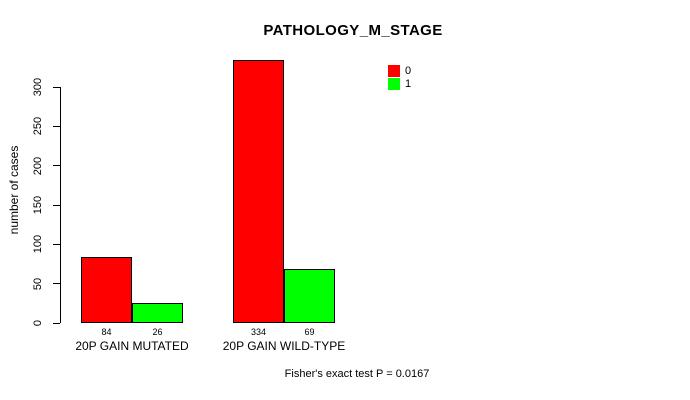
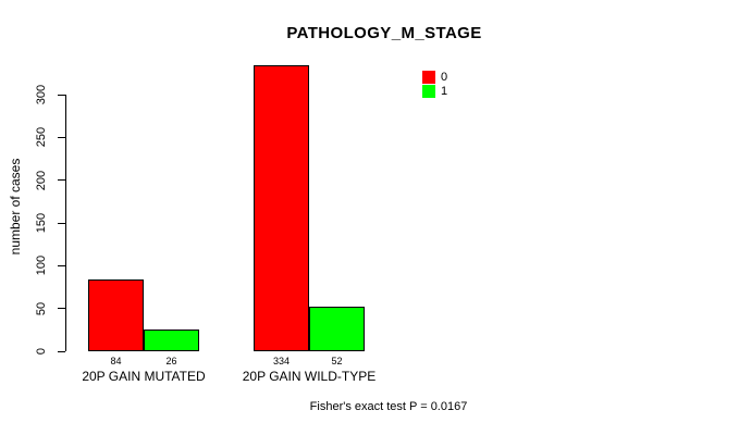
1/20P GAIN WILD-TYPE: 69 -> 52
